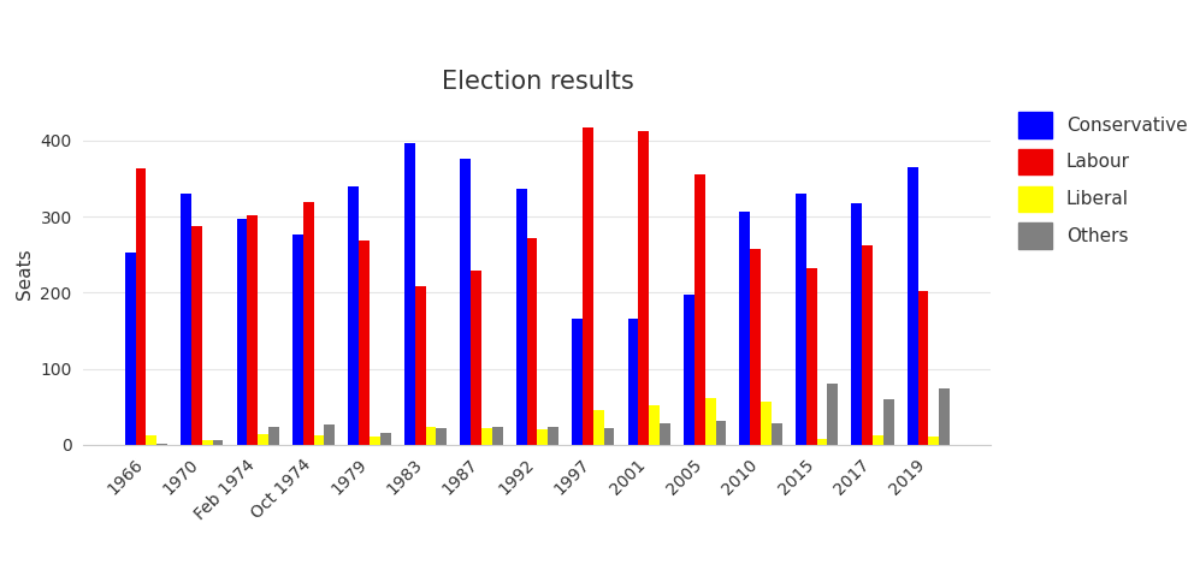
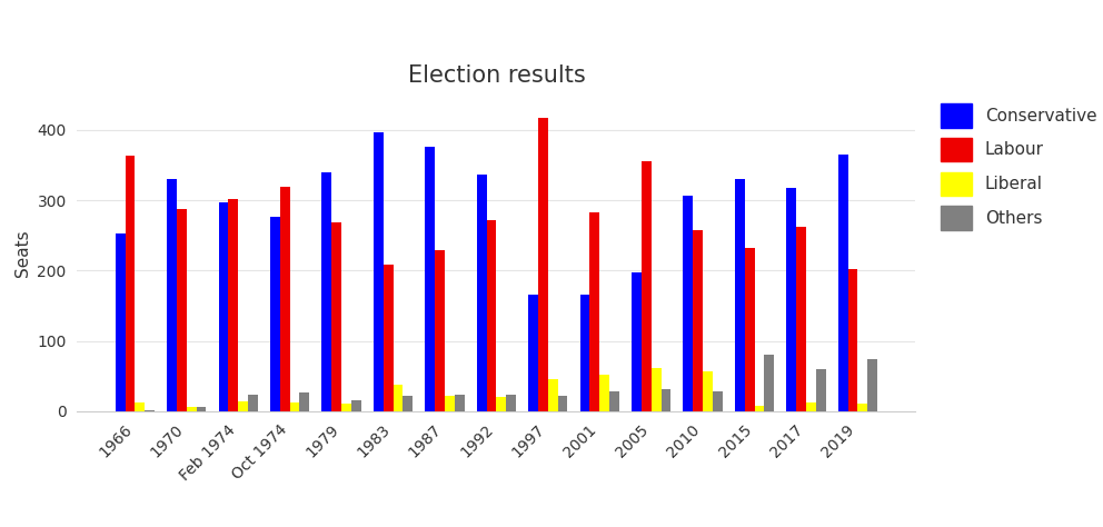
Liberal/1983: 23 -> 38
Labour/2001: 412 -> 282
